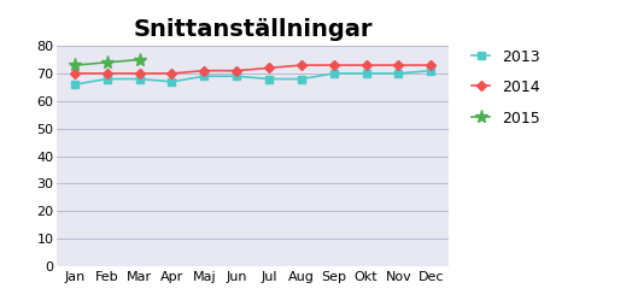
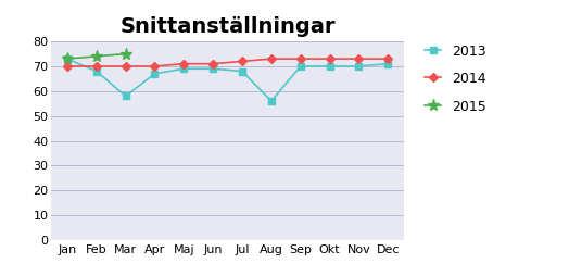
2013/Jan: 66 -> 73
2013/Mar: 68 -> 58
2013/Aug: 68 -> 56
